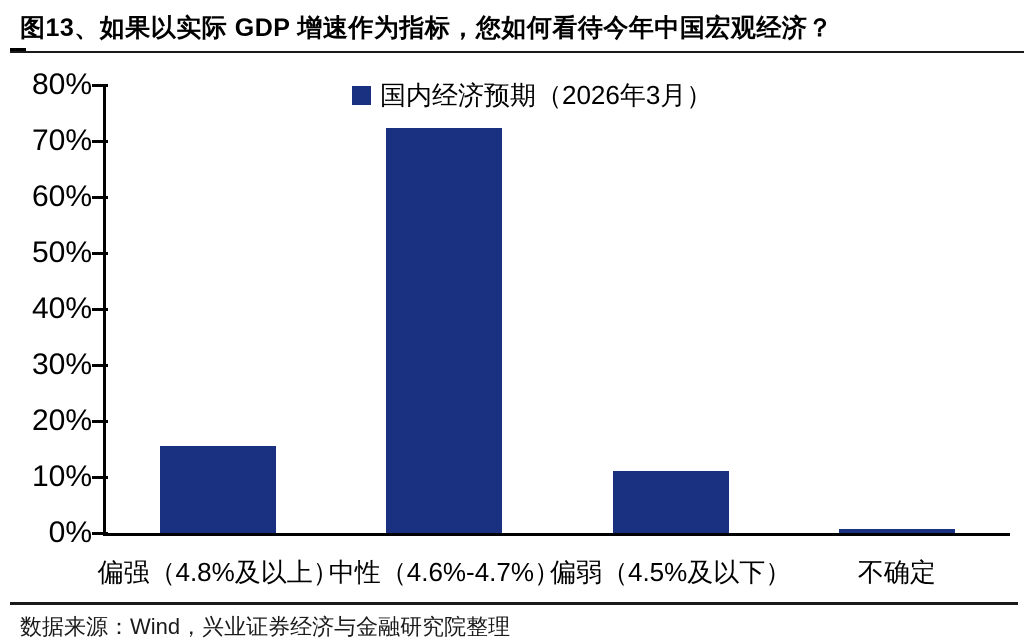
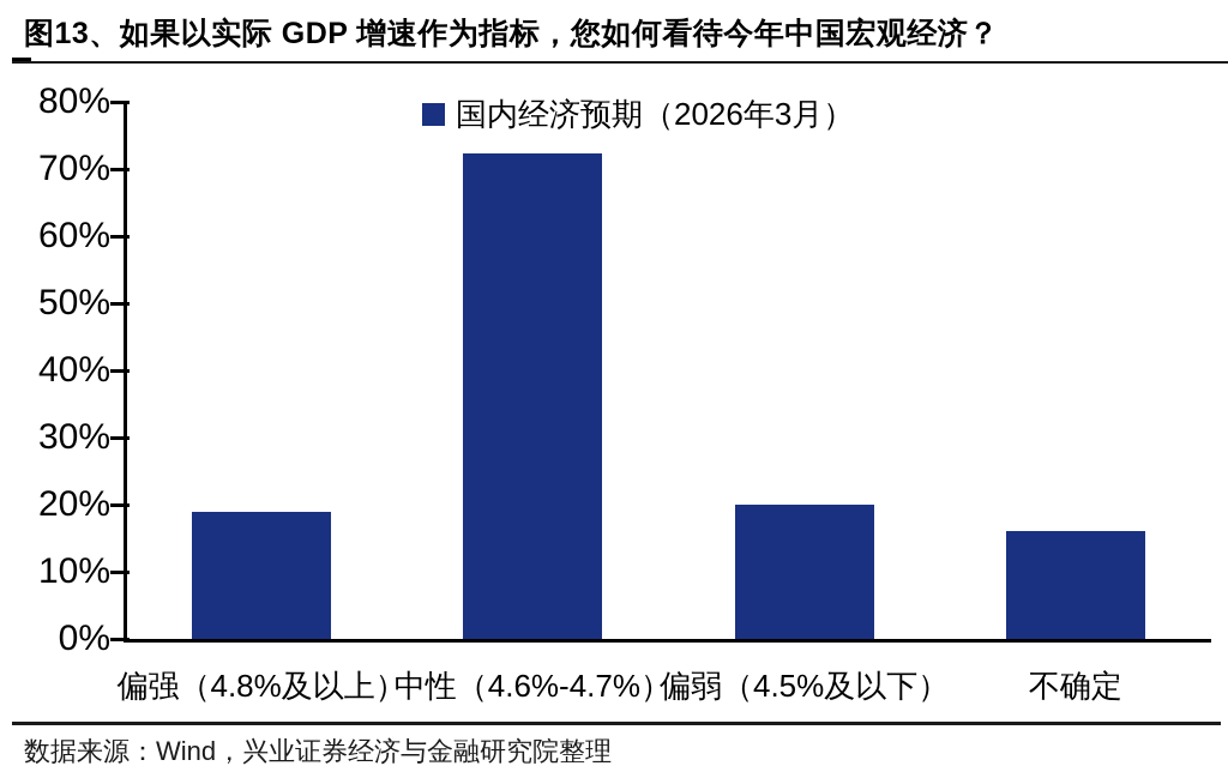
偏强（4.8%及以上）: 16% -> 19%
偏弱（4.5%及以下）: 11% -> 20%
不确定: 1% -> 16%
